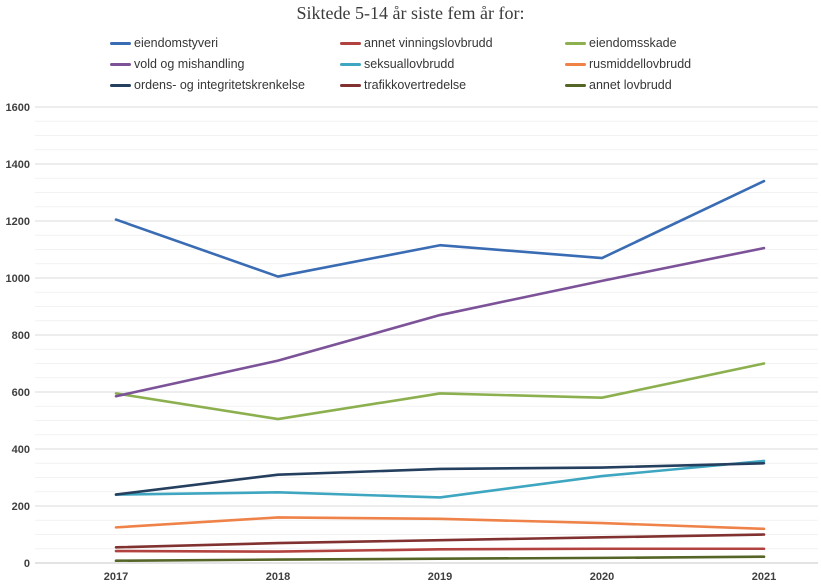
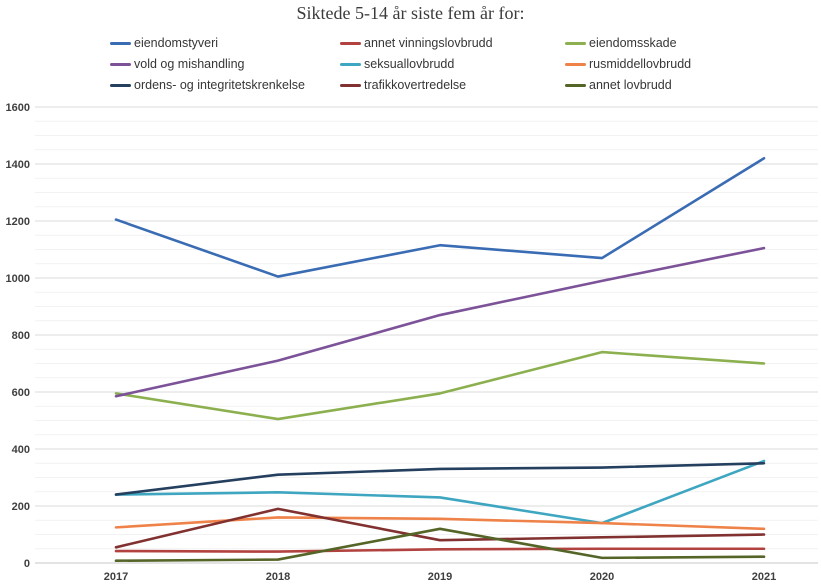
trafikkovertredelse/2018: 70 -> 190
annet lovbrudd/2019: 20 -> 120
eiendomsskade/2020: 580 -> 740
seksuallovbrudd/2020: 300 -> 140
eiendomstyveri/2021: 1340 -> 1420
